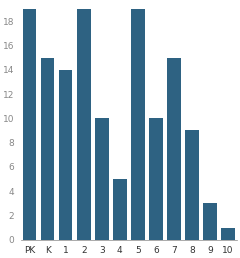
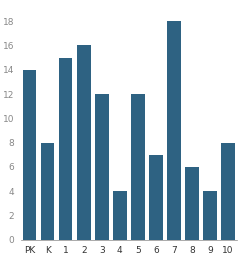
PK: 19 -> 14
K: 15 -> 8
1: 14 -> 15
2: 19 -> 16
3: 10 -> 12
4: 5 -> 4
5: 19 -> 12
6: 10 -> 7
7: 15 -> 18
8: 9 -> 6
9: 3 -> 4
10: 1 -> 8
